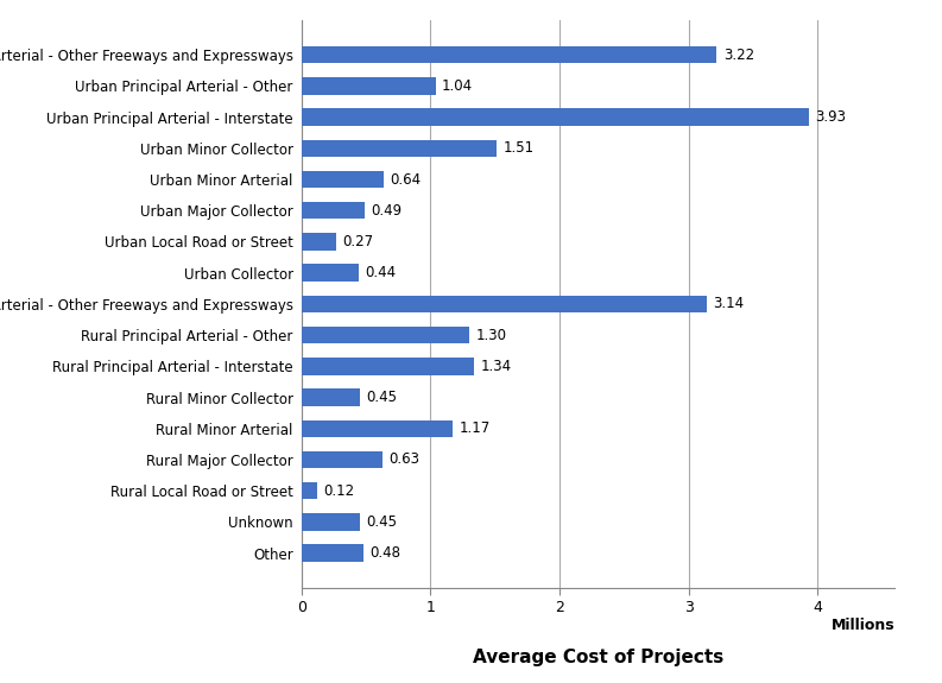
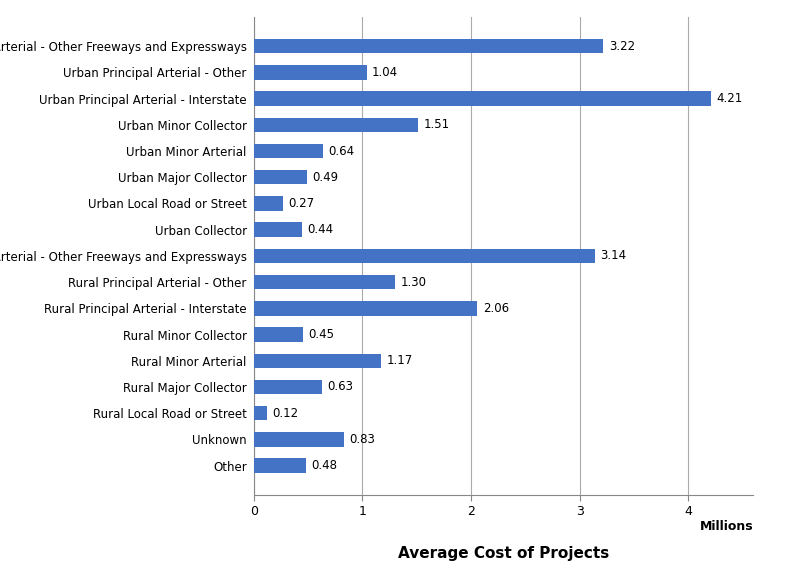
Urban Principal Arterial - Interstate: 3.93 -> 4.21
Rural Principal Arterial - Interstate: 1.34 -> 2.06
Unknown: 0.45 -> 0.83
